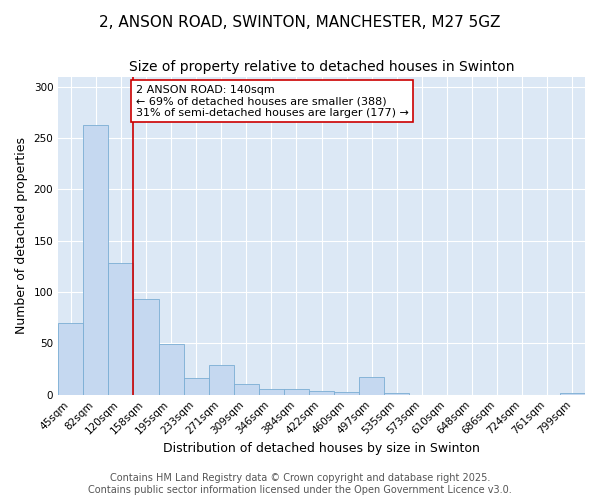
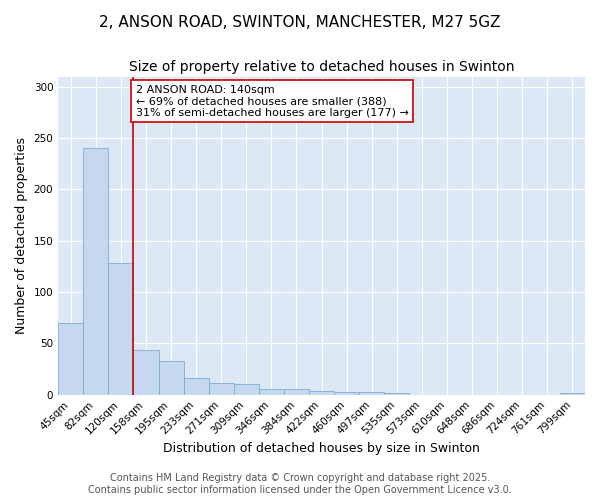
82sqm: 263 -> 240
158sqm: 93 -> 44
195sqm: 49 -> 33
271sqm: 29 -> 11
497sqm: 17 -> 3
